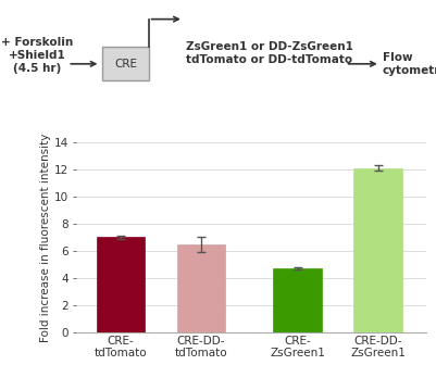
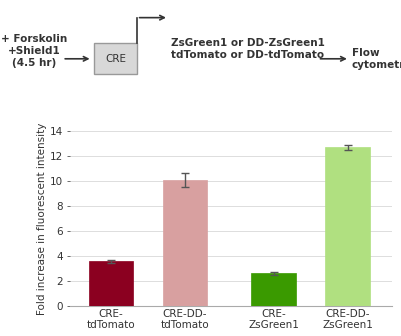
CRE- tdTomato: 7.0 -> 3.5
CRE-DD- tdTomato: 6.5 -> 10.1
CRE- ZsGreen1: 4.7 -> 2.6
CRE-DD- ZsGreen1: 12.1 -> 12.7
